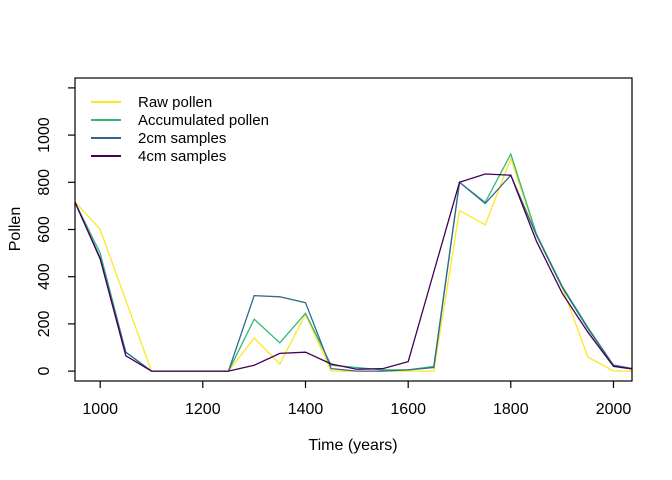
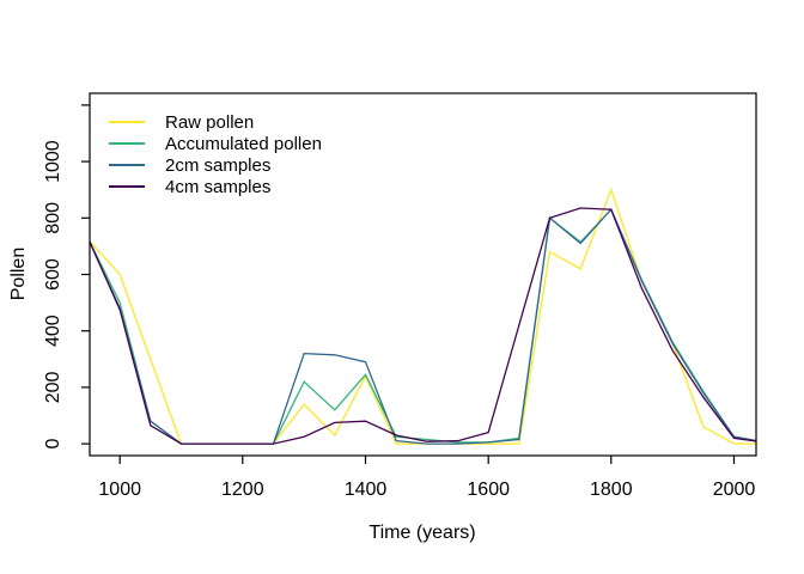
Accumulated pollen/1800: 920 -> 830
